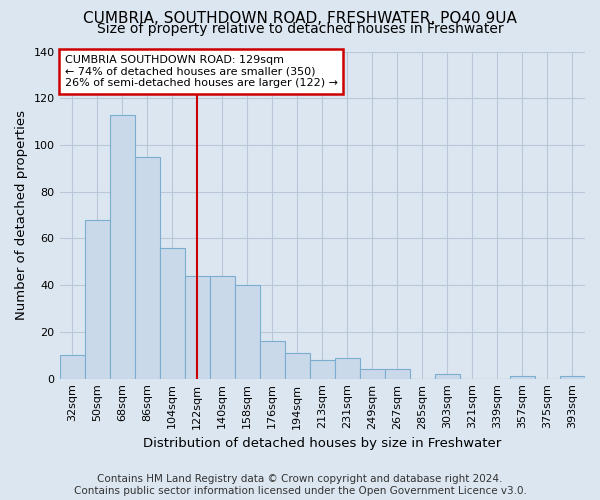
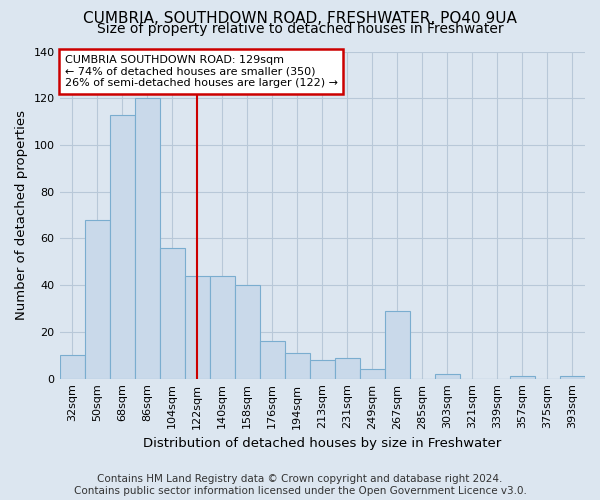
86sqm: 95 -> 120
267sqm: 4 -> 29
